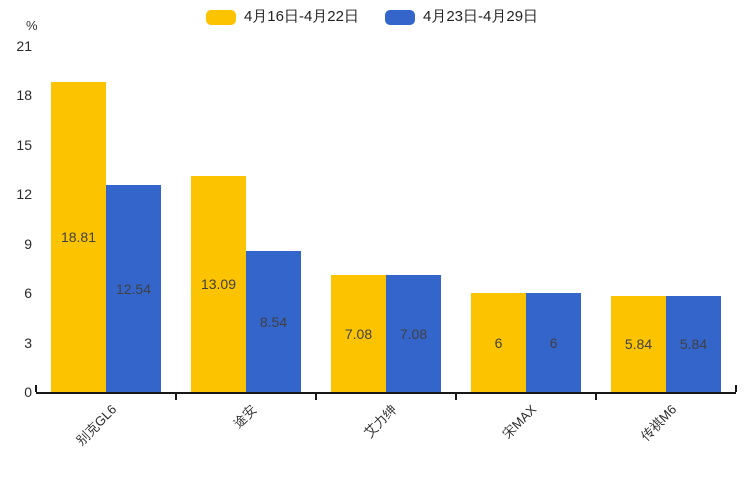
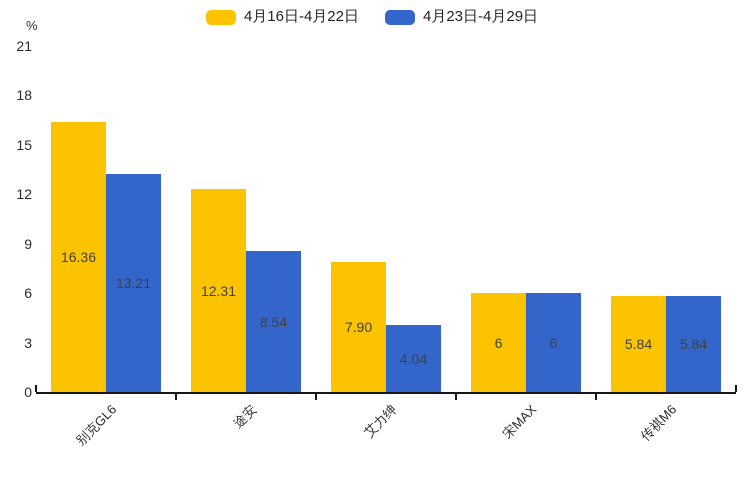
4月16日-4月22日/别克GL6: 18.81 -> 16.36
4月23日-4月29日/别克GL6: 12.54 -> 13.21
4月16日-4月22日/途安: 13.09 -> 12.31
4月16日-4月22日/艾力绅: 7.08 -> 7.90
4月23日-4月29日/艾力绅: 7.08 -> 4.04
